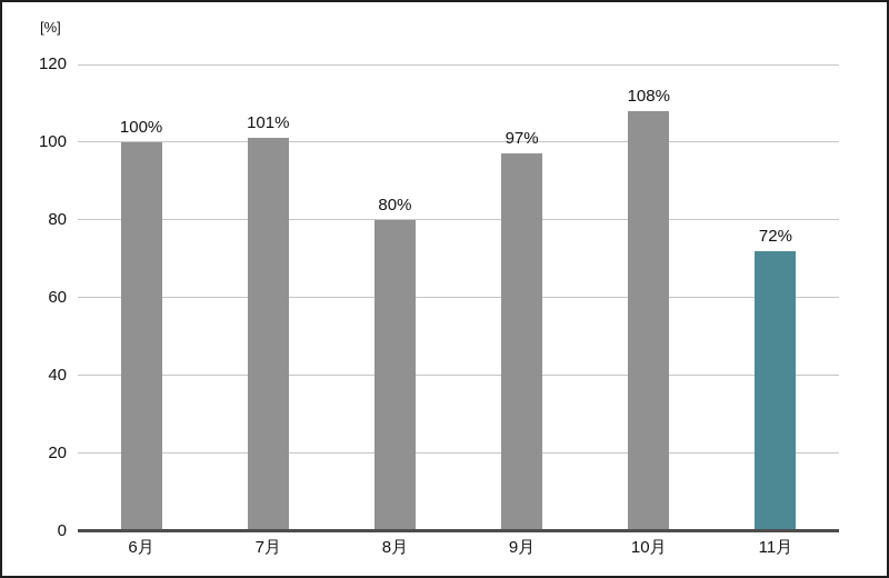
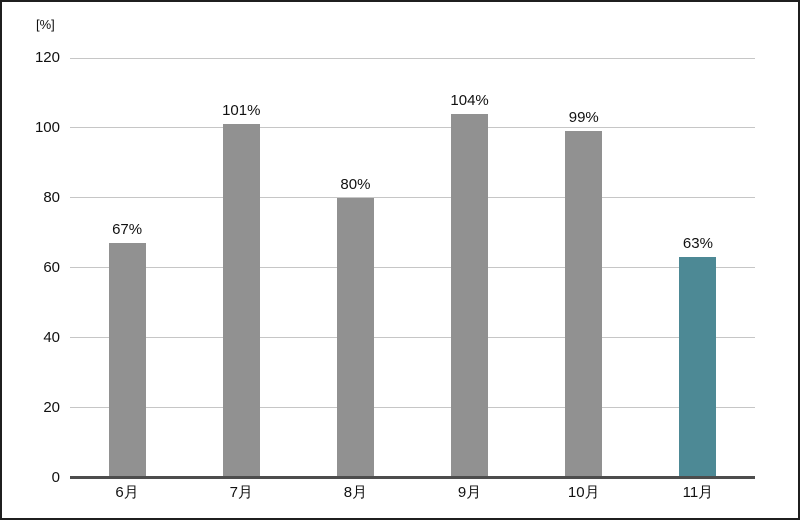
6月: 100% -> 67%
9月: 97% -> 104%
10月: 108% -> 99%
11月: 72% -> 63%
